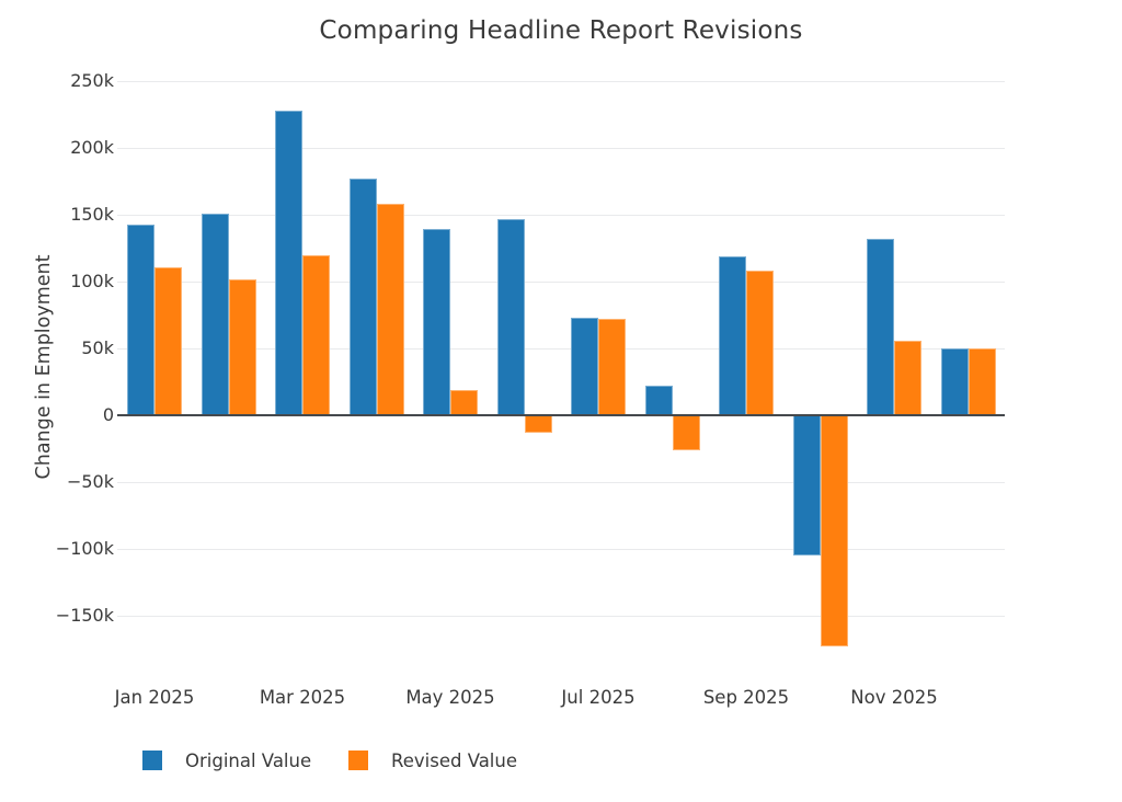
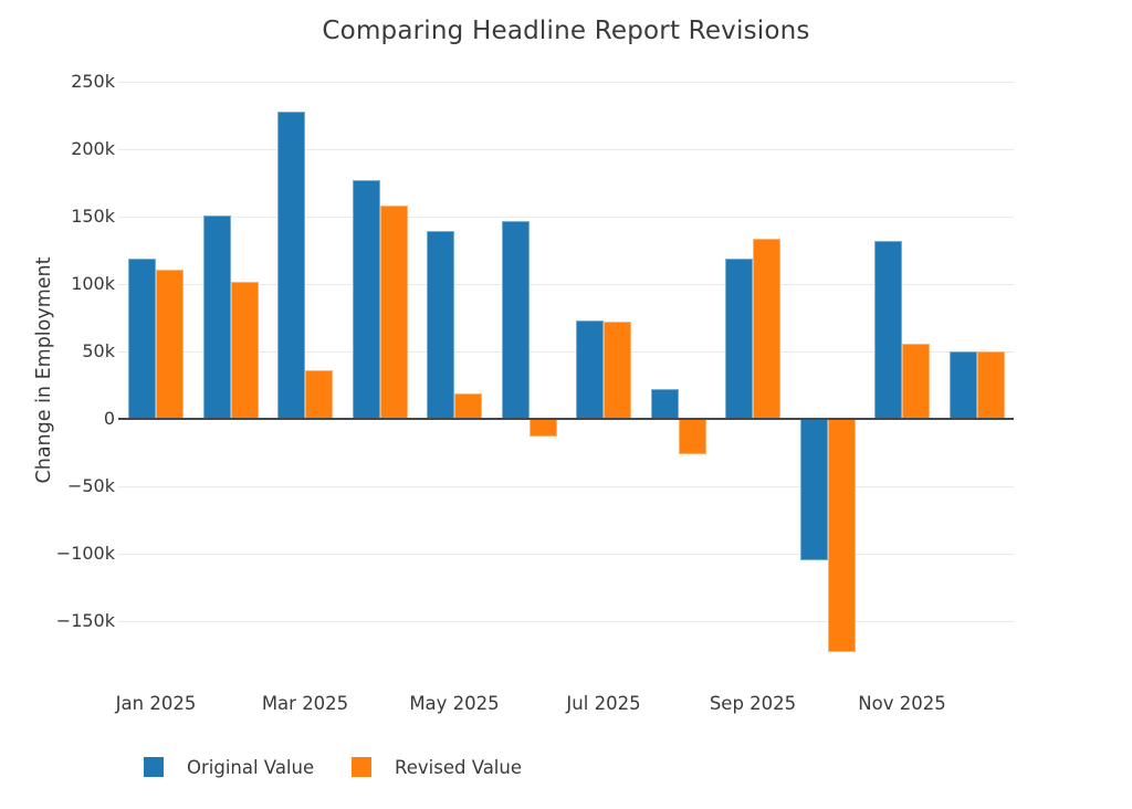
Original Value/Jan 2025: 143k -> 119k
Revised Value/Mar 2025: 120k -> 36k
Revised Value/Sep 2025: 108k -> 134k
